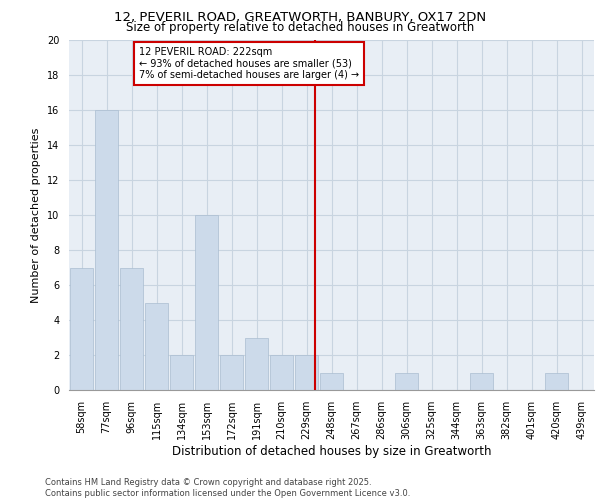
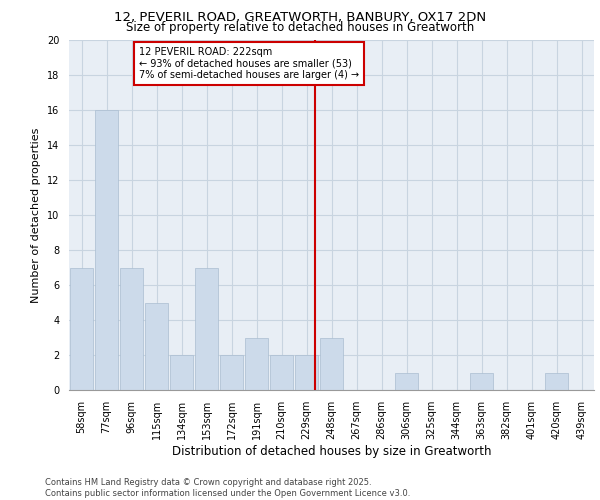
153sqm: 10 -> 7
248sqm: 1 -> 3
